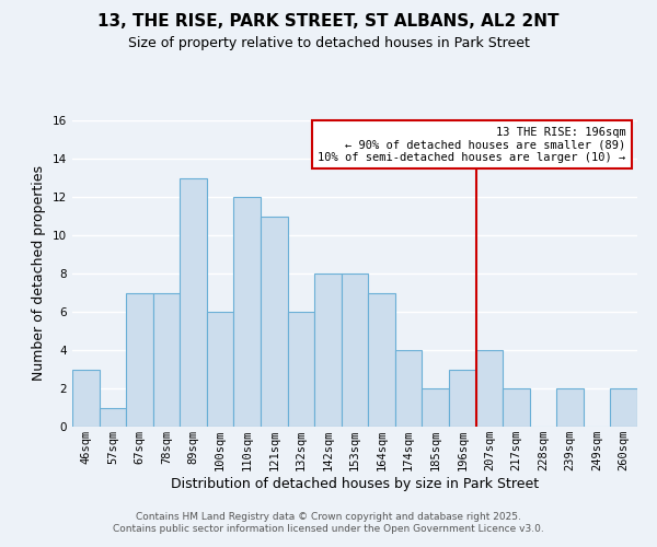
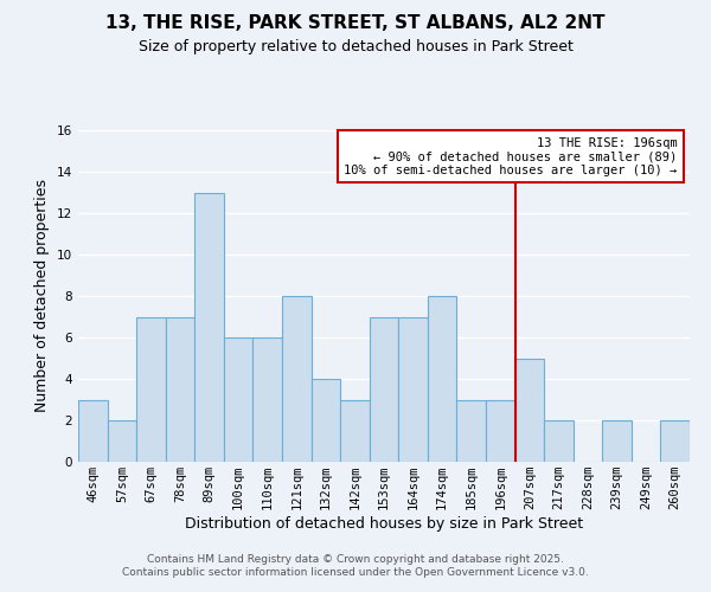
57sqm: 1 -> 2
110sqm: 12 -> 6
121sqm: 11 -> 8
132sqm: 6 -> 4
142sqm: 8 -> 3
153sqm: 8 -> 7
174sqm: 4 -> 8
185sqm: 2 -> 3
207sqm: 4 -> 5
